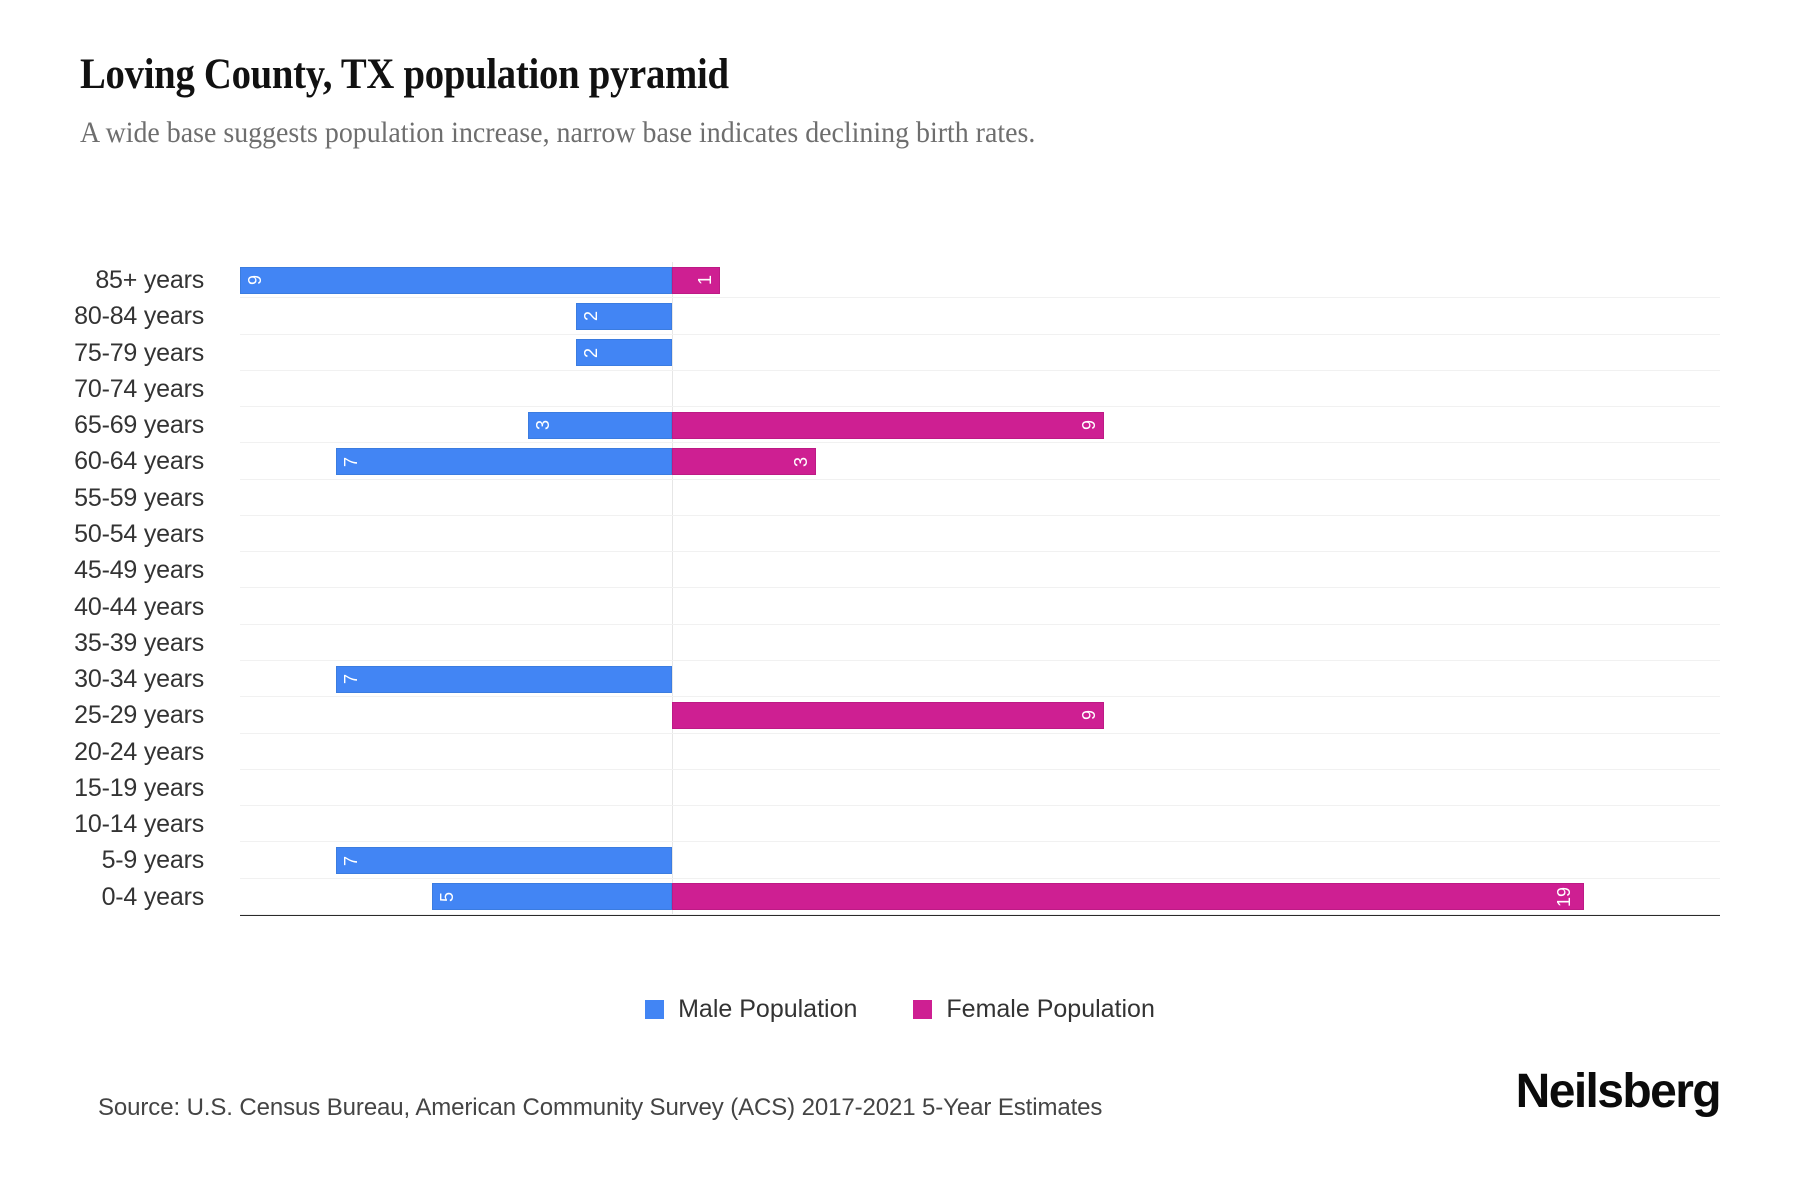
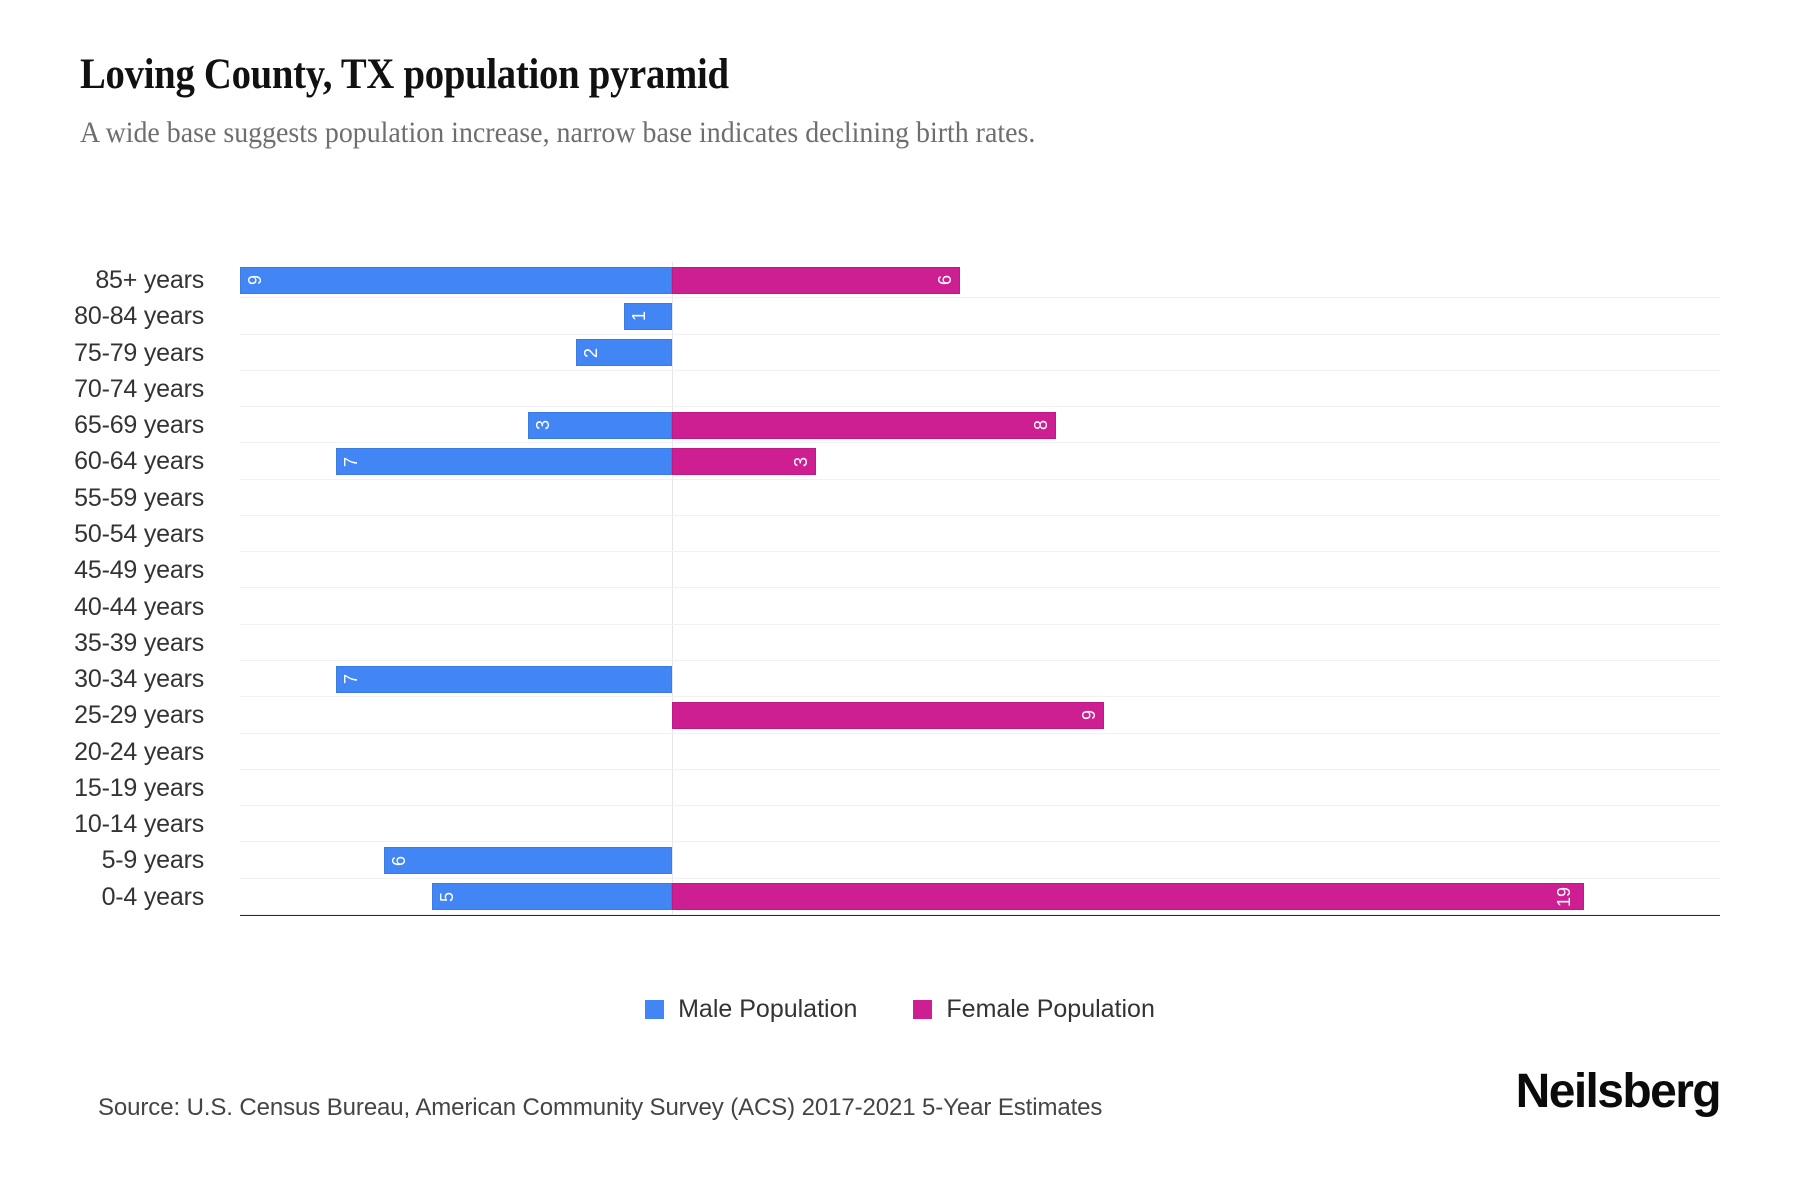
Female Population/85+ years: 1 -> 6
Male Population/80-84 years: 2 -> 1
Female Population/65-69 years: 9 -> 8
Male Population/5-9 years: 7 -> 6
